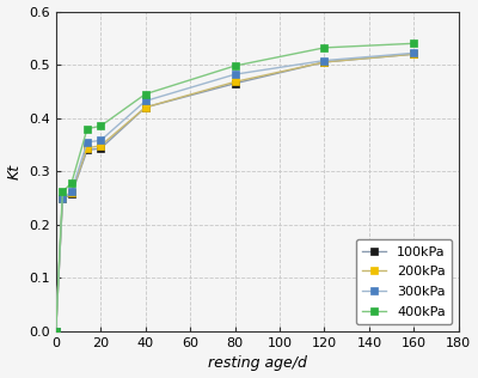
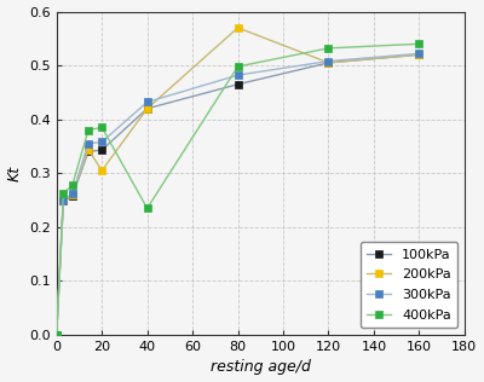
200kPa/20: 0.348 -> 0.305
400kPa/40: 0.445 -> 0.235
200kPa/80: 0.468 -> 0.570
